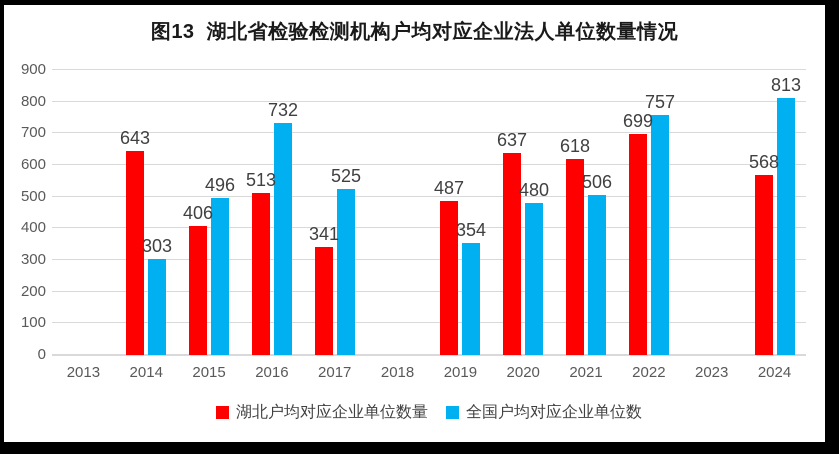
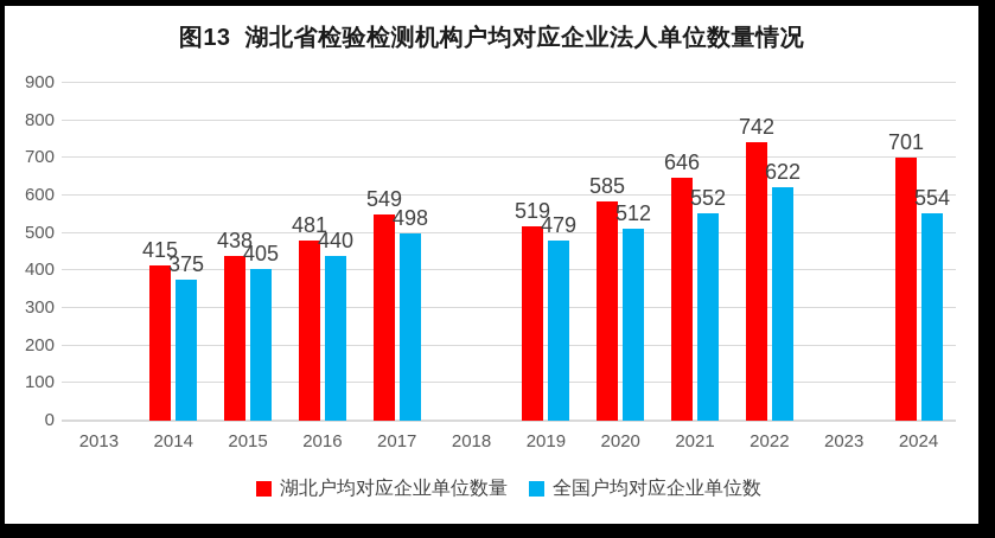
湖北户均对应企业单位数量/2014: 643 -> 415
全国户均对应企业单位数/2014: 303 -> 375
湖北户均对应企业单位数量/2015: 406 -> 438
全国户均对应企业单位数/2015: 496 -> 405
湖北户均对应企业单位数量/2016: 513 -> 481
全国户均对应企业单位数/2016: 732 -> 440
湖北户均对应企业单位数量/2017: 341 -> 549
全国户均对应企业单位数/2017: 525 -> 498
湖北户均对应企业单位数量/2019: 487 -> 519
全国户均对应企业单位数/2019: 354 -> 479
湖北户均对应企业单位数量/2020: 637 -> 585
全国户均对应企业单位数/2020: 480 -> 512
湖北户均对应企业单位数量/2021: 618 -> 646
全国户均对应企业单位数/2021: 506 -> 552
湖北户均对应企业单位数量/2022: 699 -> 742
全国户均对应企业单位数/2022: 757 -> 622
湖北户均对应企业单位数量/2024: 568 -> 701
全国户均对应企业单位数/2024: 813 -> 554
